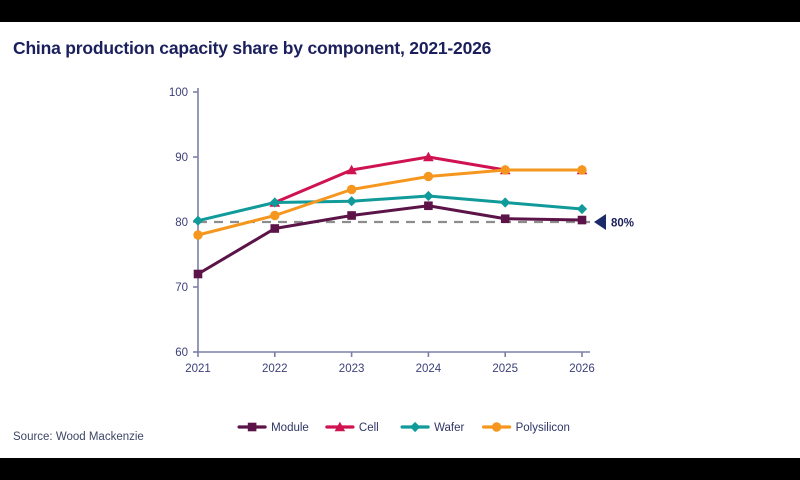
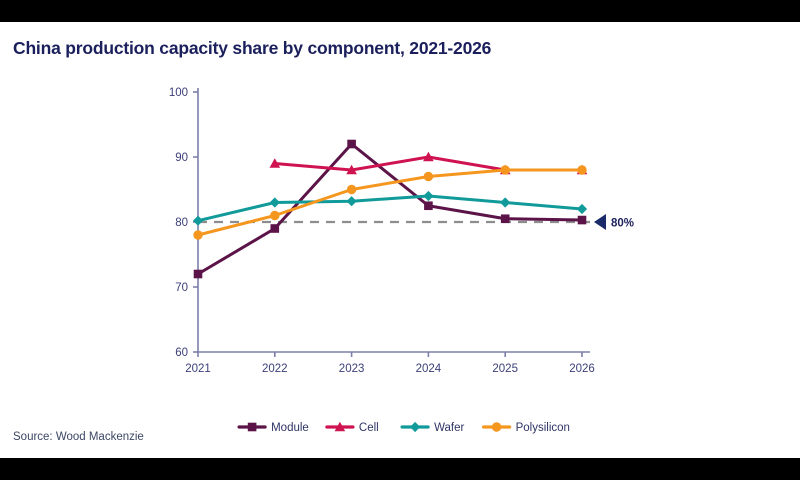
Cell/2022: 83 -> 89
Module/2023: 81 -> 92
